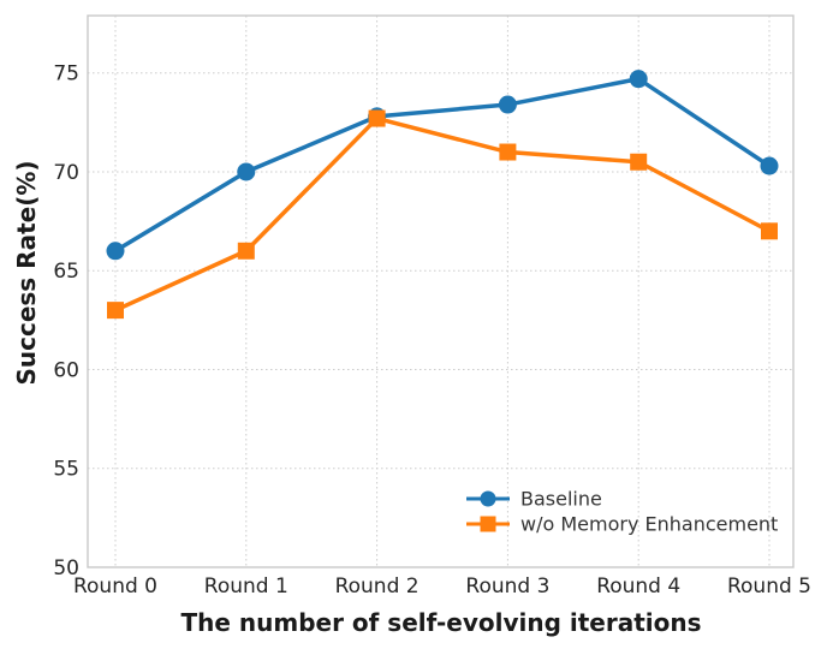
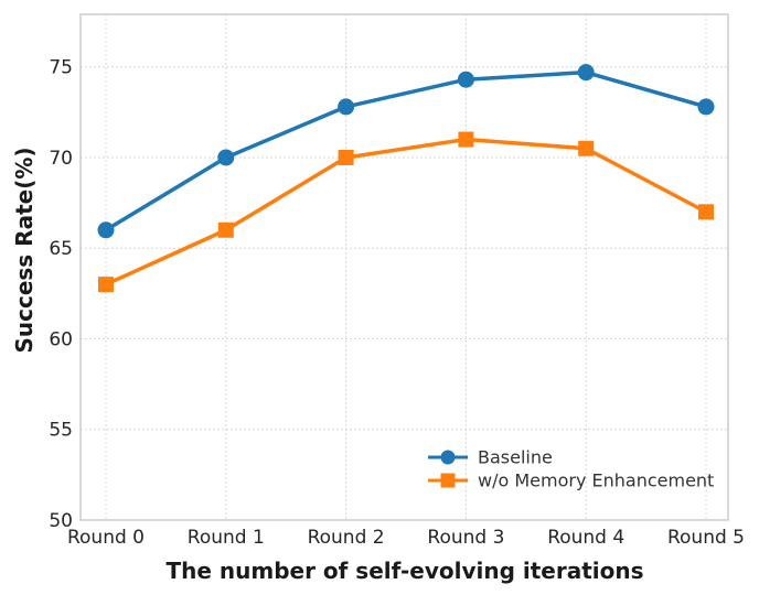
w/o Memory Enhancement/Round 2: 72.7 -> 70.0
Baseline/Round 3: 73.4 -> 74.3
Baseline/Round 5: 70.3 -> 72.8
